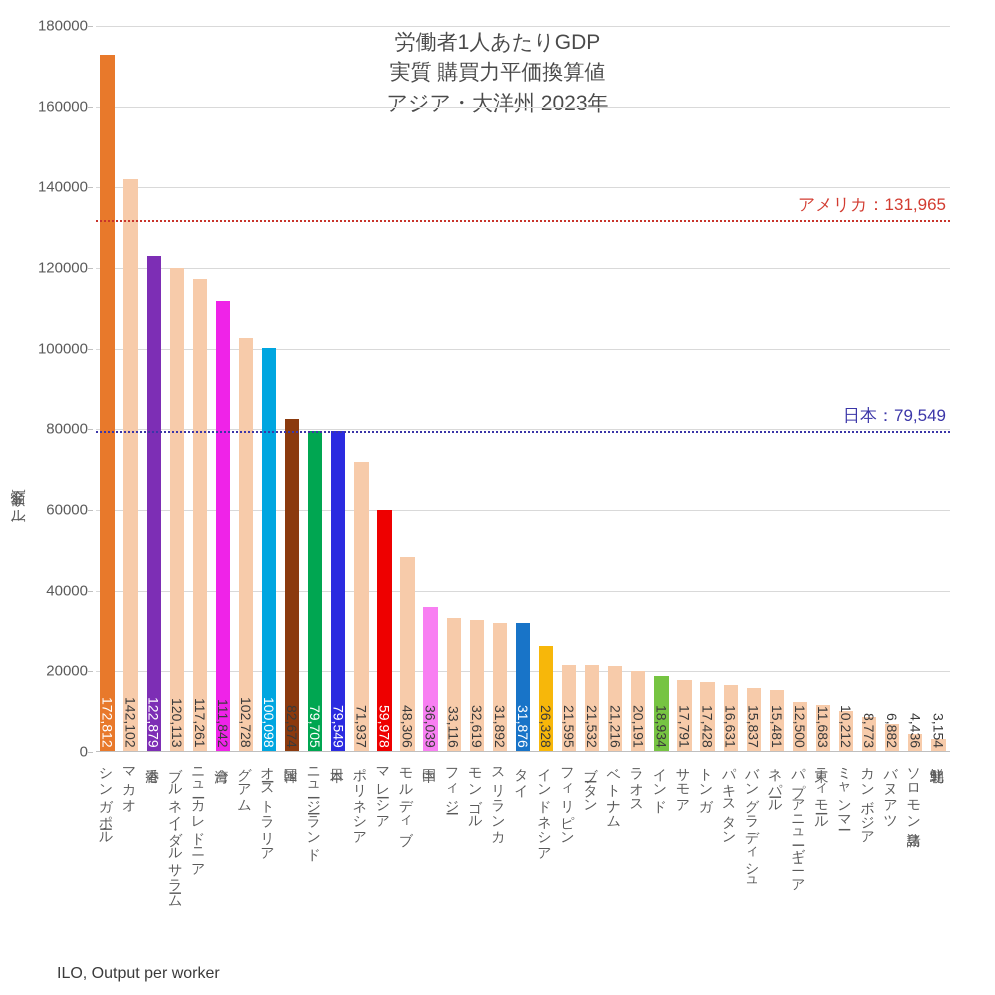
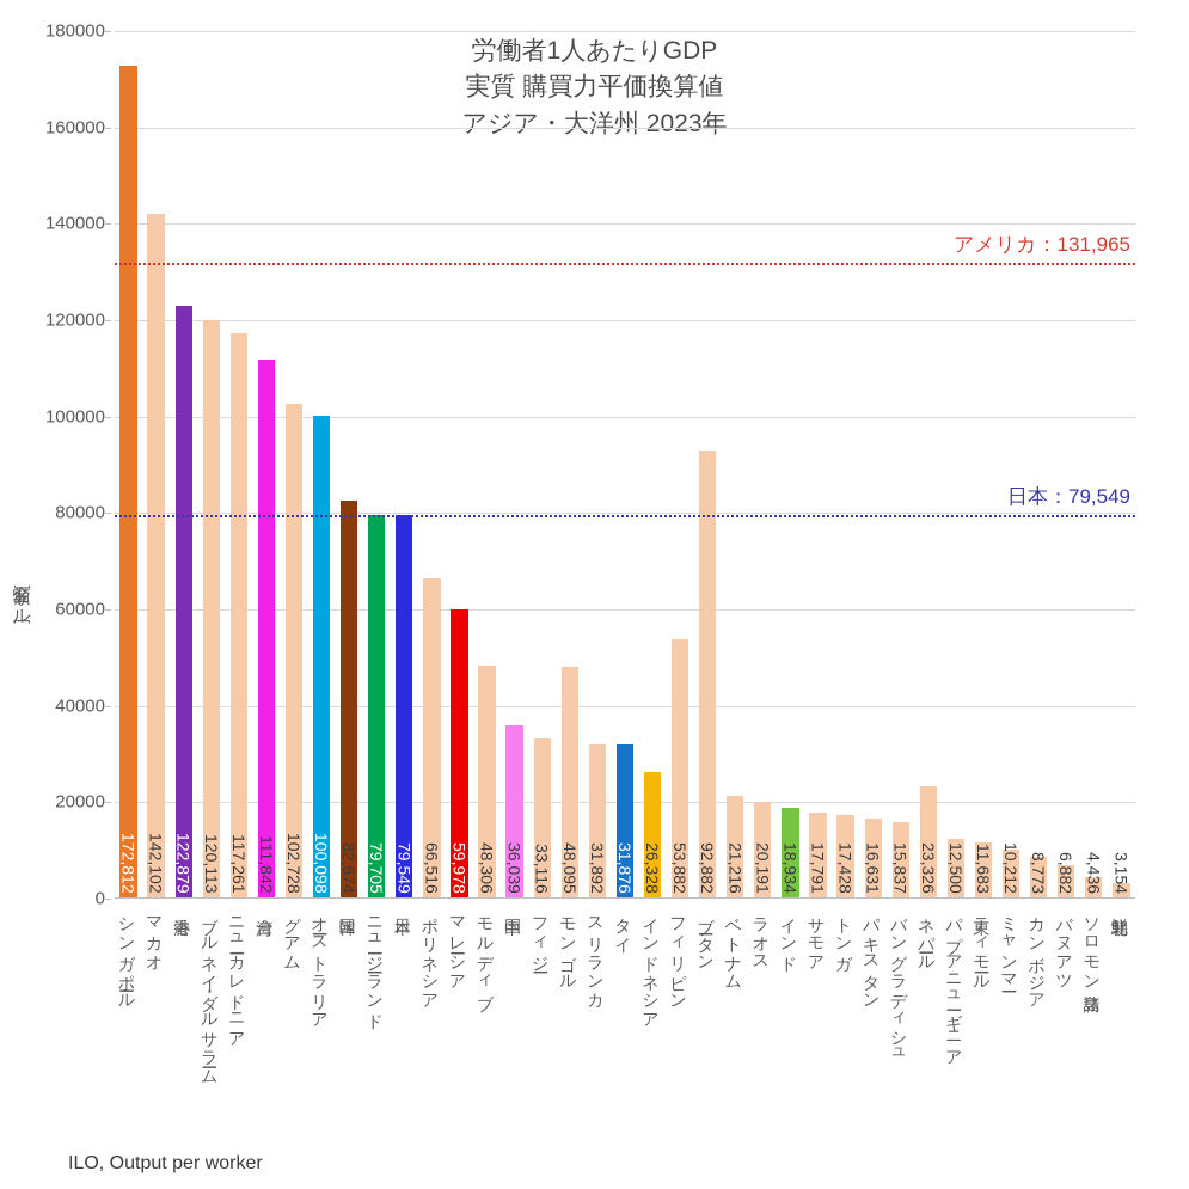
ポリネシア: 71,937 -> 66,516
モンゴル: 32,619 -> 48,095
フィリピン: 21,595 -> 53,882
ブータン: 21,532 -> 92,882
ネパール: 15,481 -> 23,326
